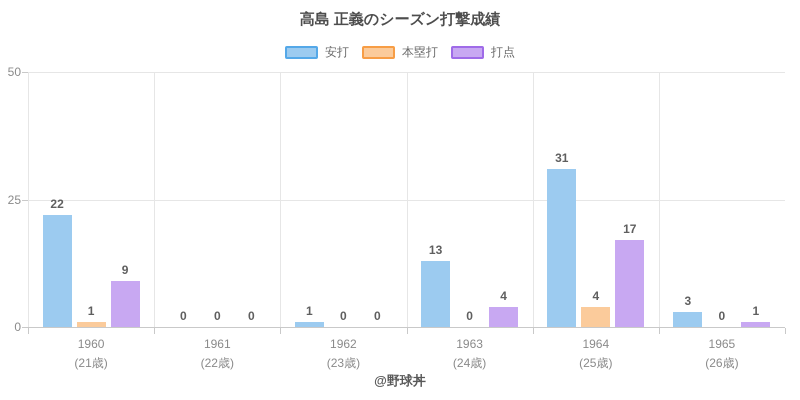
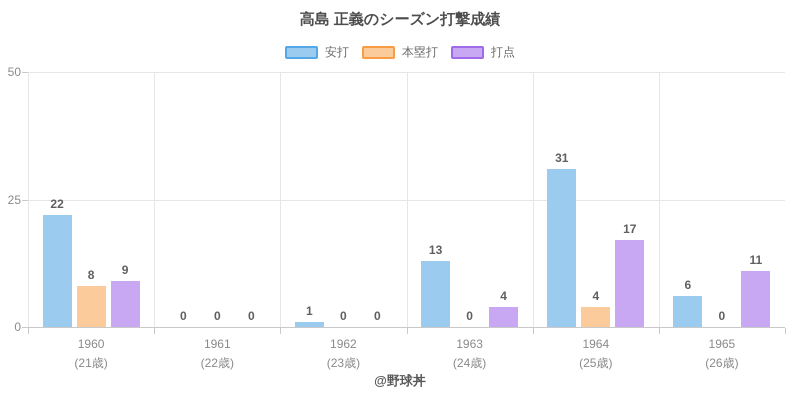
本塁打/1960: 1 -> 8
安打/1965: 3 -> 6
打点/1965: 1 -> 11
